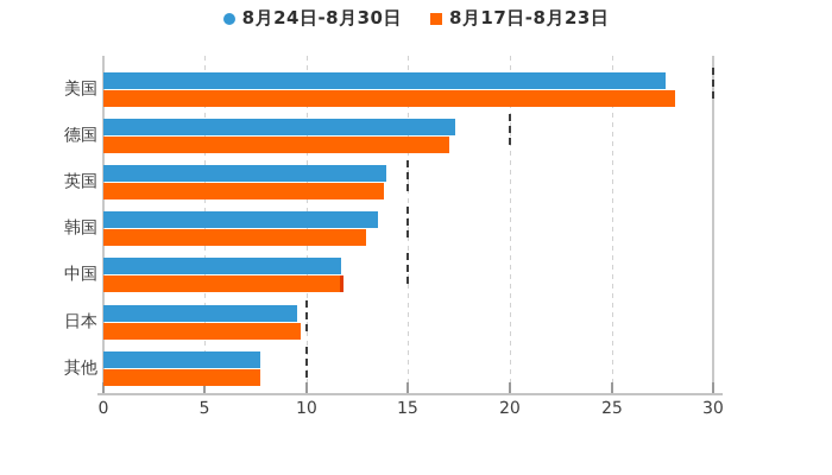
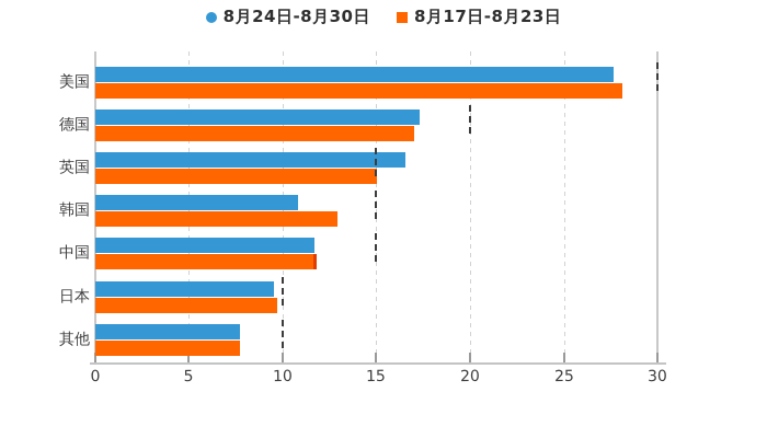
8月24日-8月30日/英国: 13.9 -> 16.5
8月17日-8月23日/英国: 13.8 -> 15.0
8月24日-8月30日/韩国: 13.5 -> 10.8
